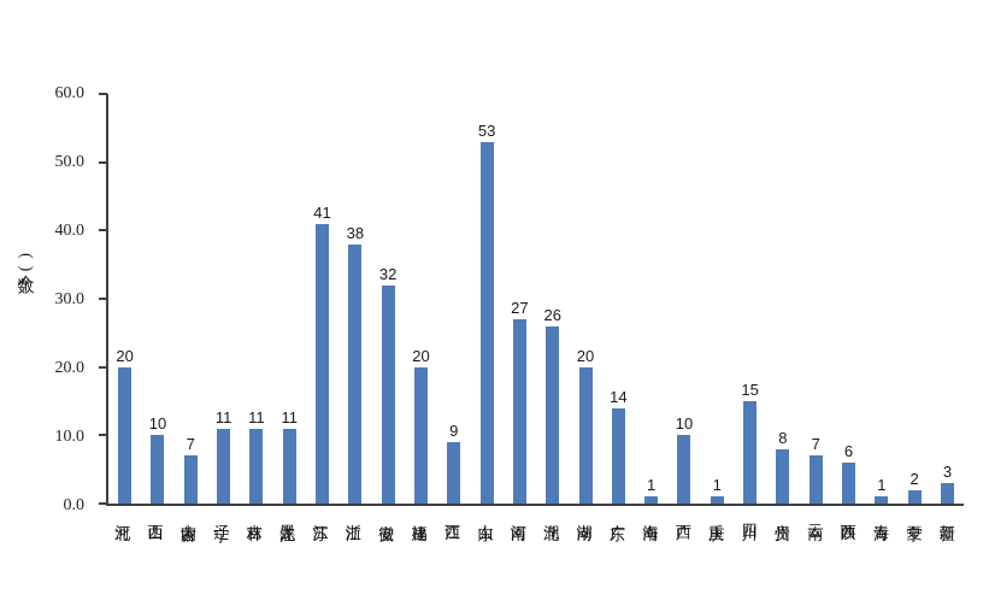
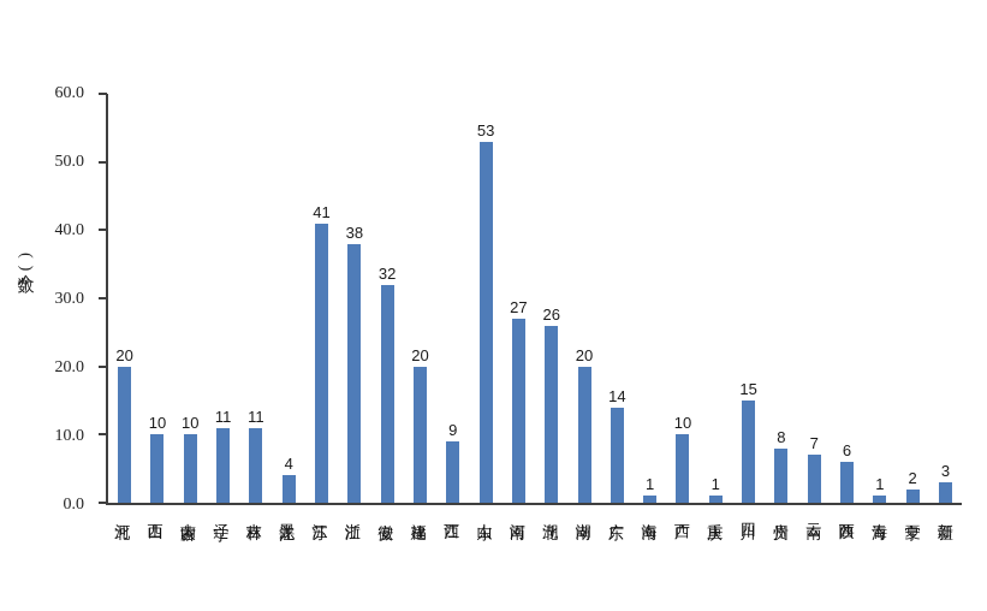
内蒙古: 7 -> 10
黑龙江: 11 -> 4
